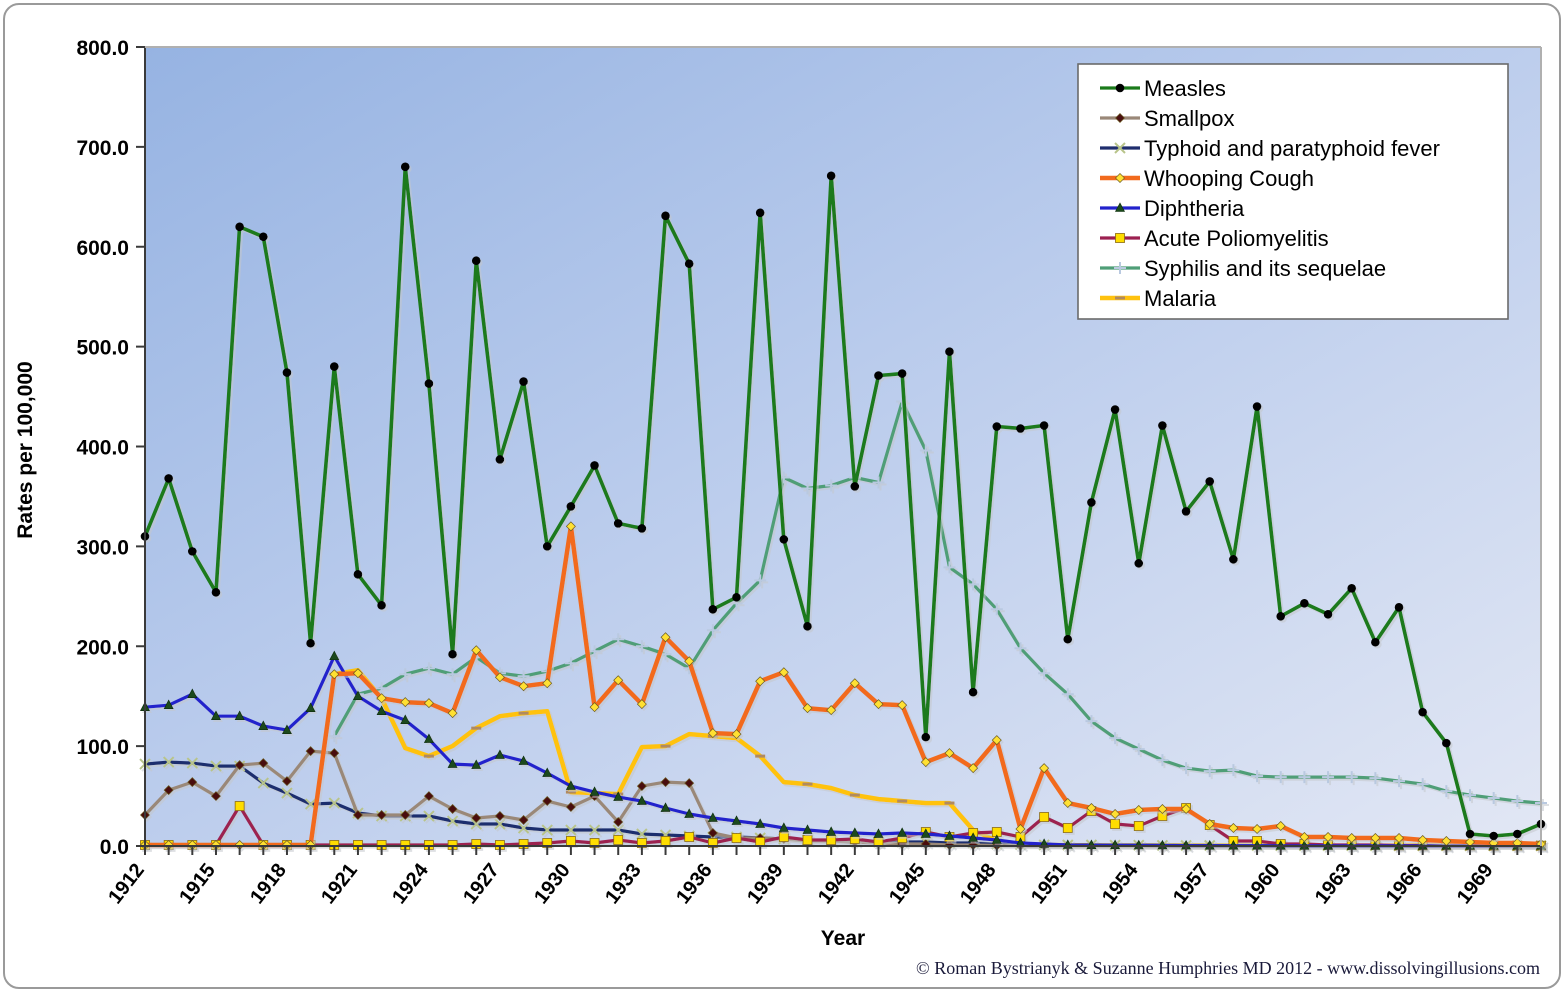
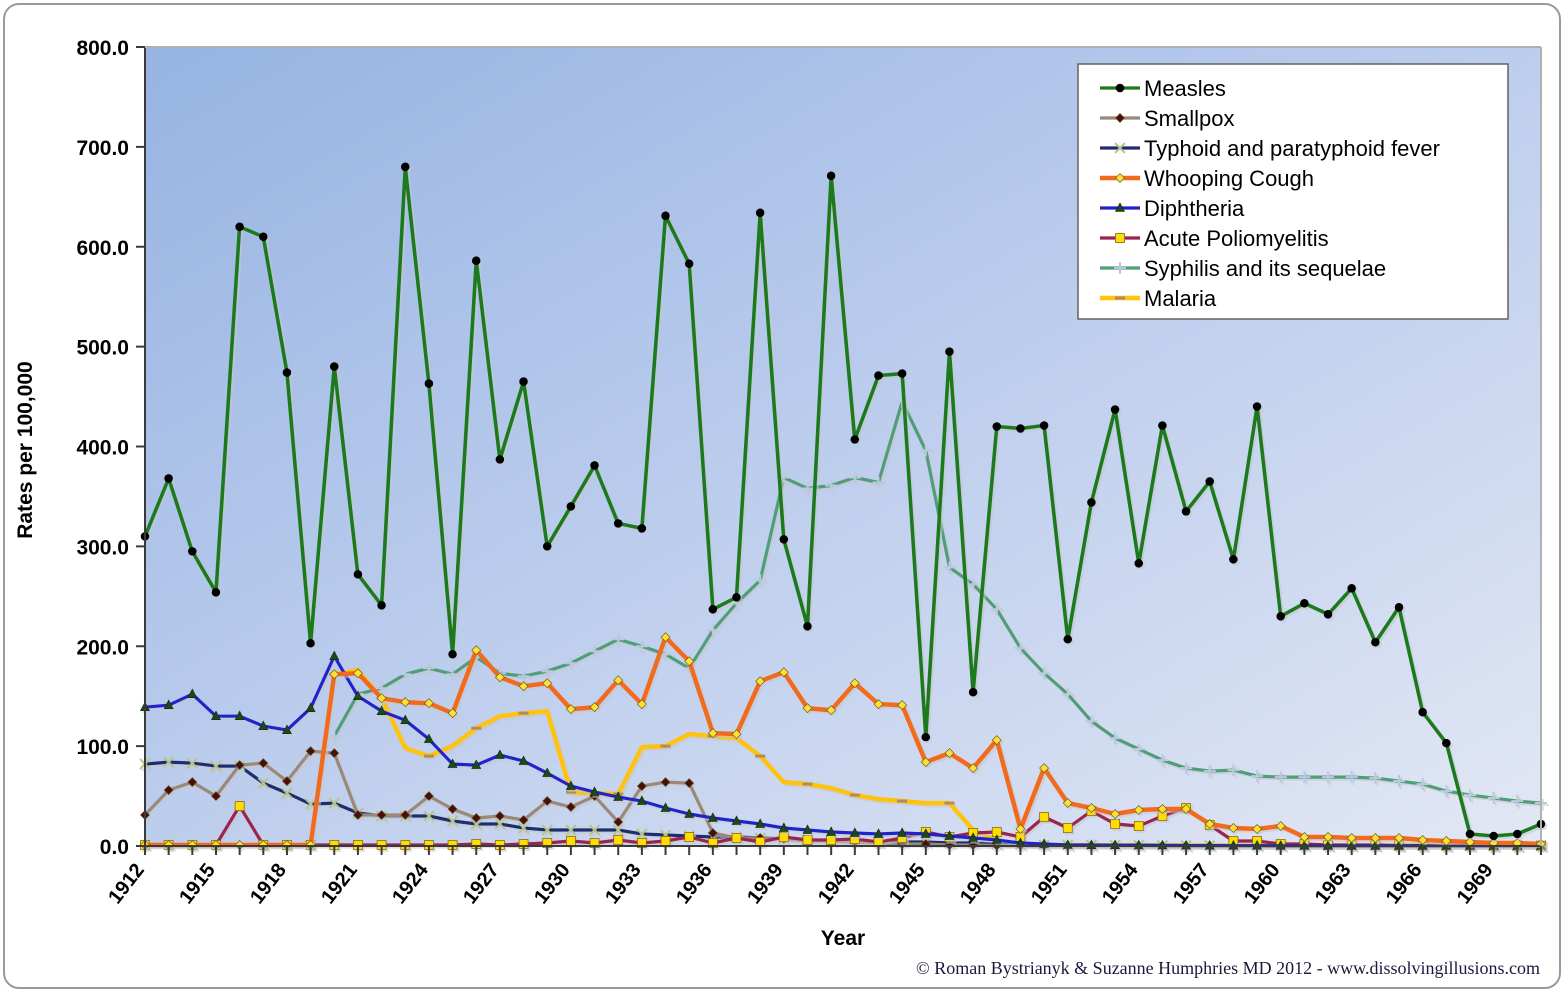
Whooping Cough/1930: 320 -> 140
Measles/1942: 360 -> 410
